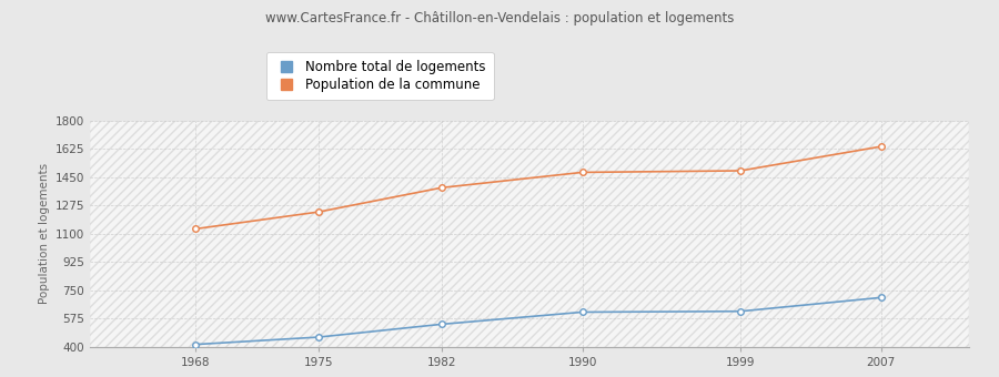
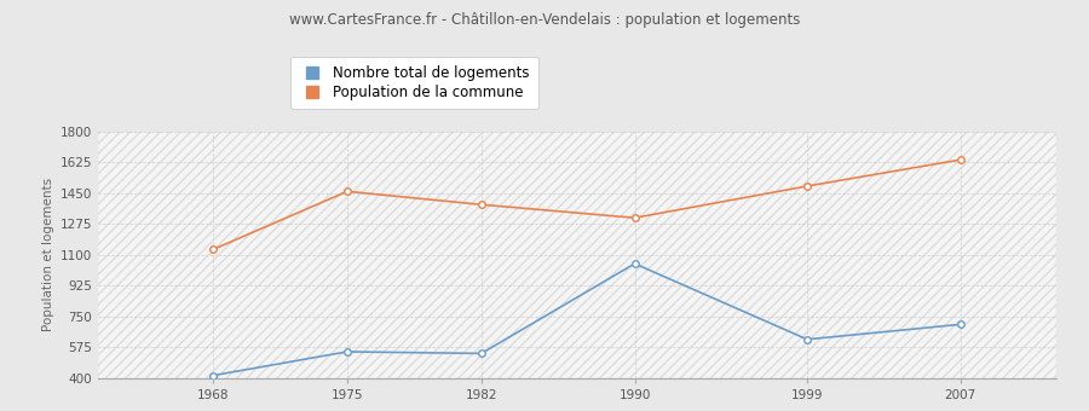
Nombre total de logements/1975: 460 -> 550
Population de la commune/1975: 1240 -> 1460
Nombre total de logements/1990: 620 -> 1050
Population de la commune/1990: 1480 -> 1310
